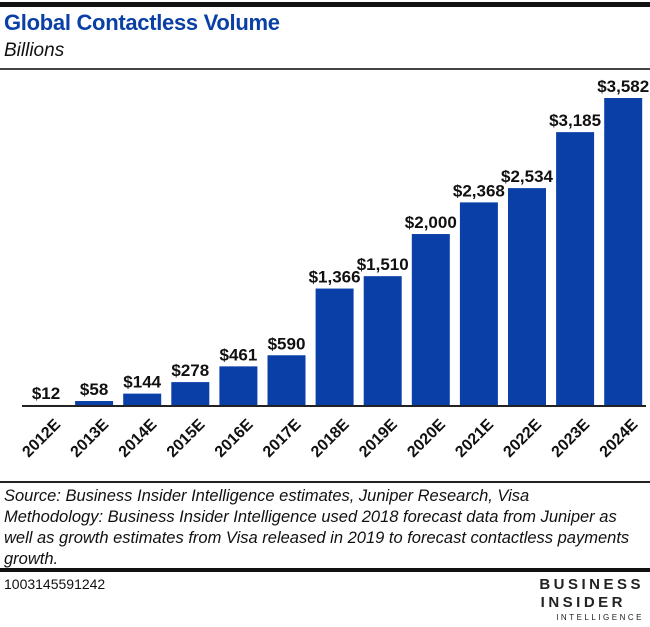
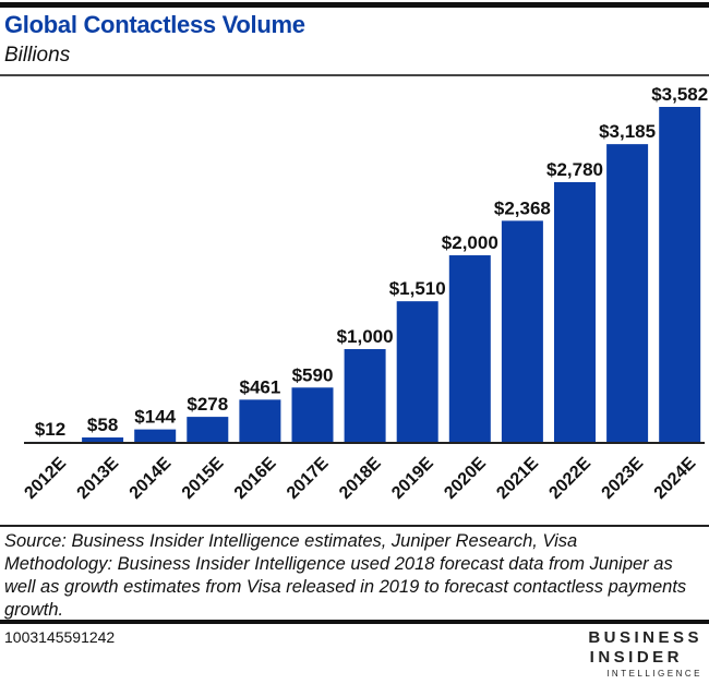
2018E: $1,366 -> $1,000
2022E: $2,534 -> $2,780
